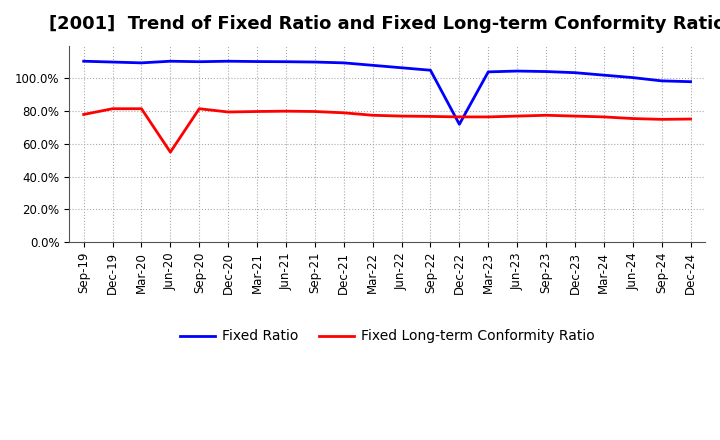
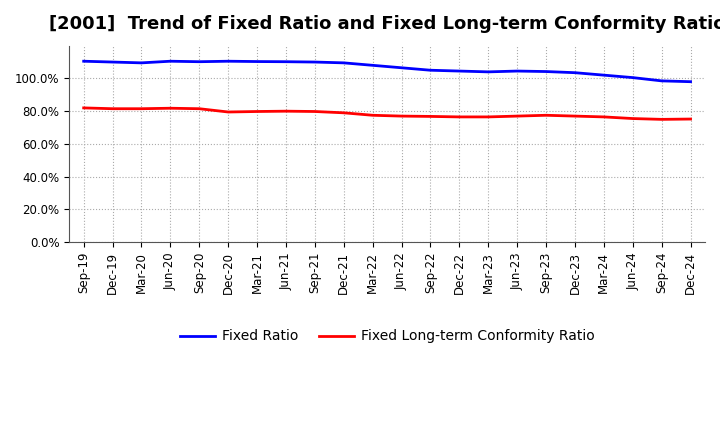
Fixed Long-term Conformity Ratio/Sep-19: 78% -> 82%
Fixed Long-term Conformity Ratio/Jun-20: 55% -> 82%
Fixed Ratio/Dec-22: 72% -> 104%
